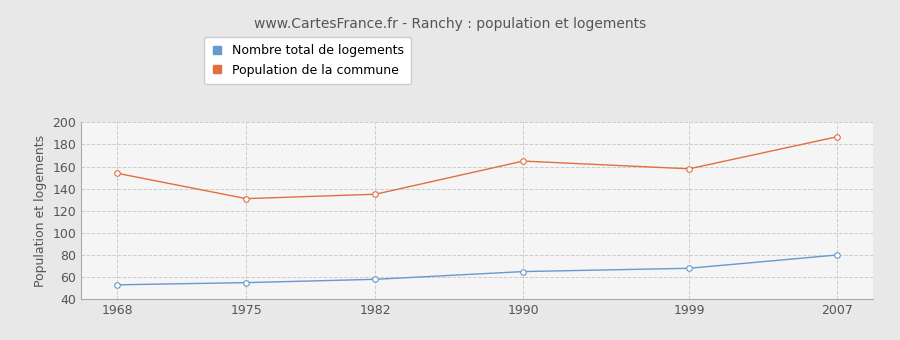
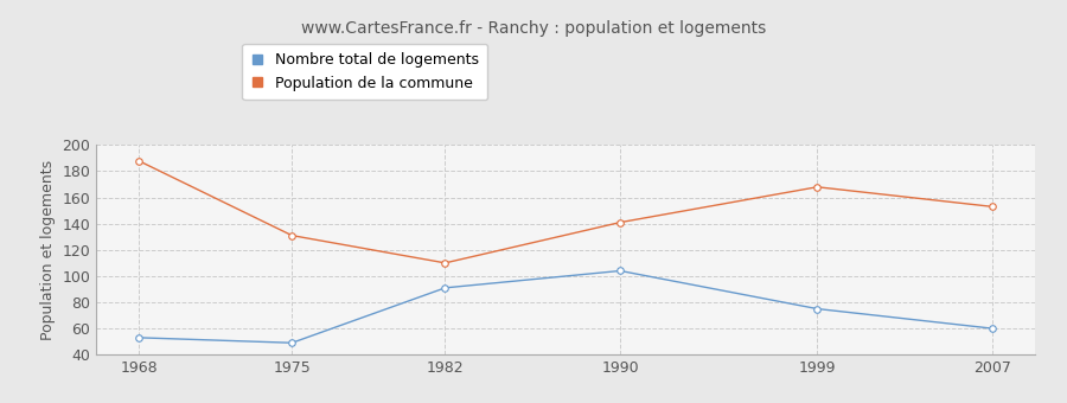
Population de la commune/1968: 154 -> 188
Nombre total de logements/1975: 55 -> 49
Nombre total de logements/1982: 58 -> 91
Population de la commune/1982: 135 -> 110
Nombre total de logements/1990: 65 -> 104
Population de la commune/1990: 165 -> 141
Nombre total de logements/1999: 68 -> 75
Population de la commune/1999: 158 -> 168
Nombre total de logements/2007: 80 -> 60
Population de la commune/2007: 187 -> 153
